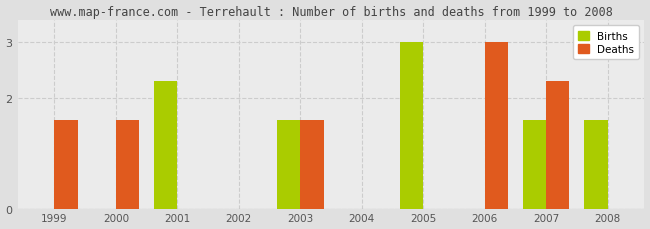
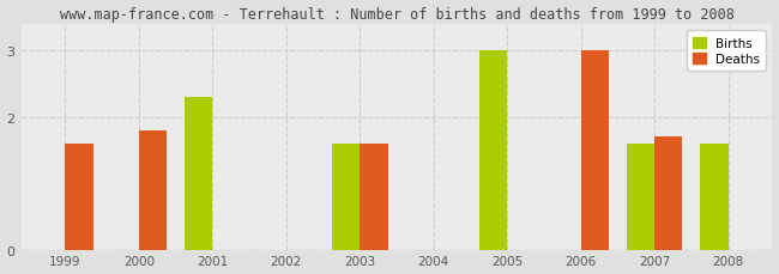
Deaths/2000: 1.6 -> 1.8
Deaths/2007: 2.3 -> 1.7
